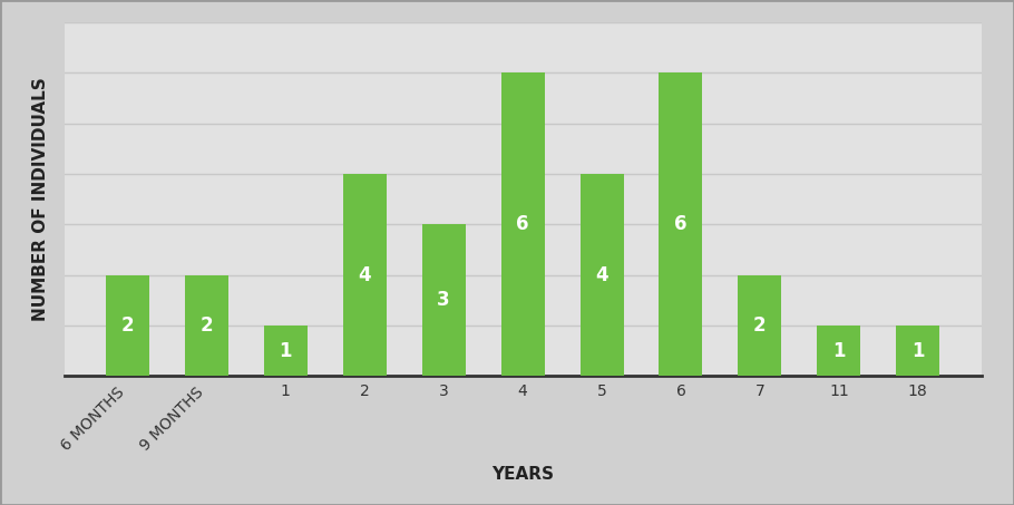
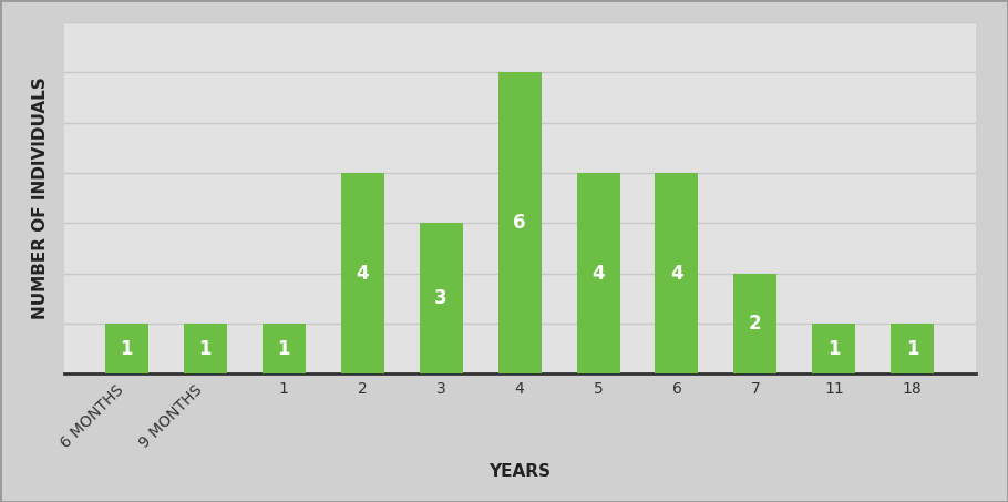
6 MONTHS: 2 -> 1
9 MONTHS: 2 -> 1
6: 6 -> 4
